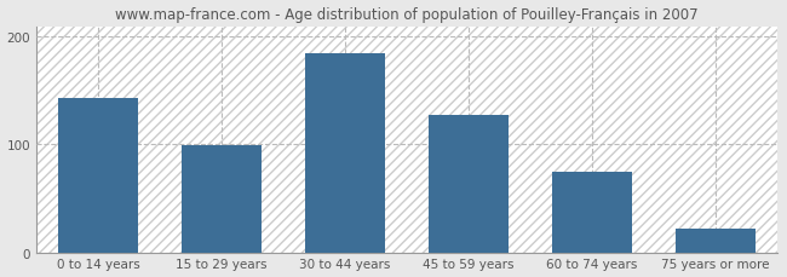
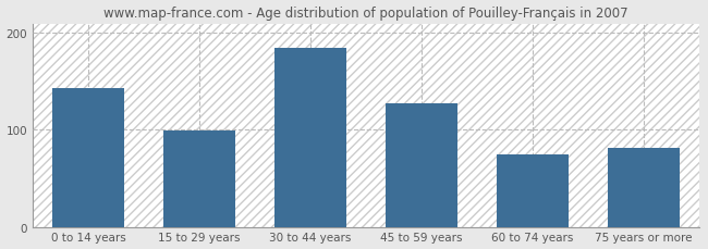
75 years or more: 22 -> 82
